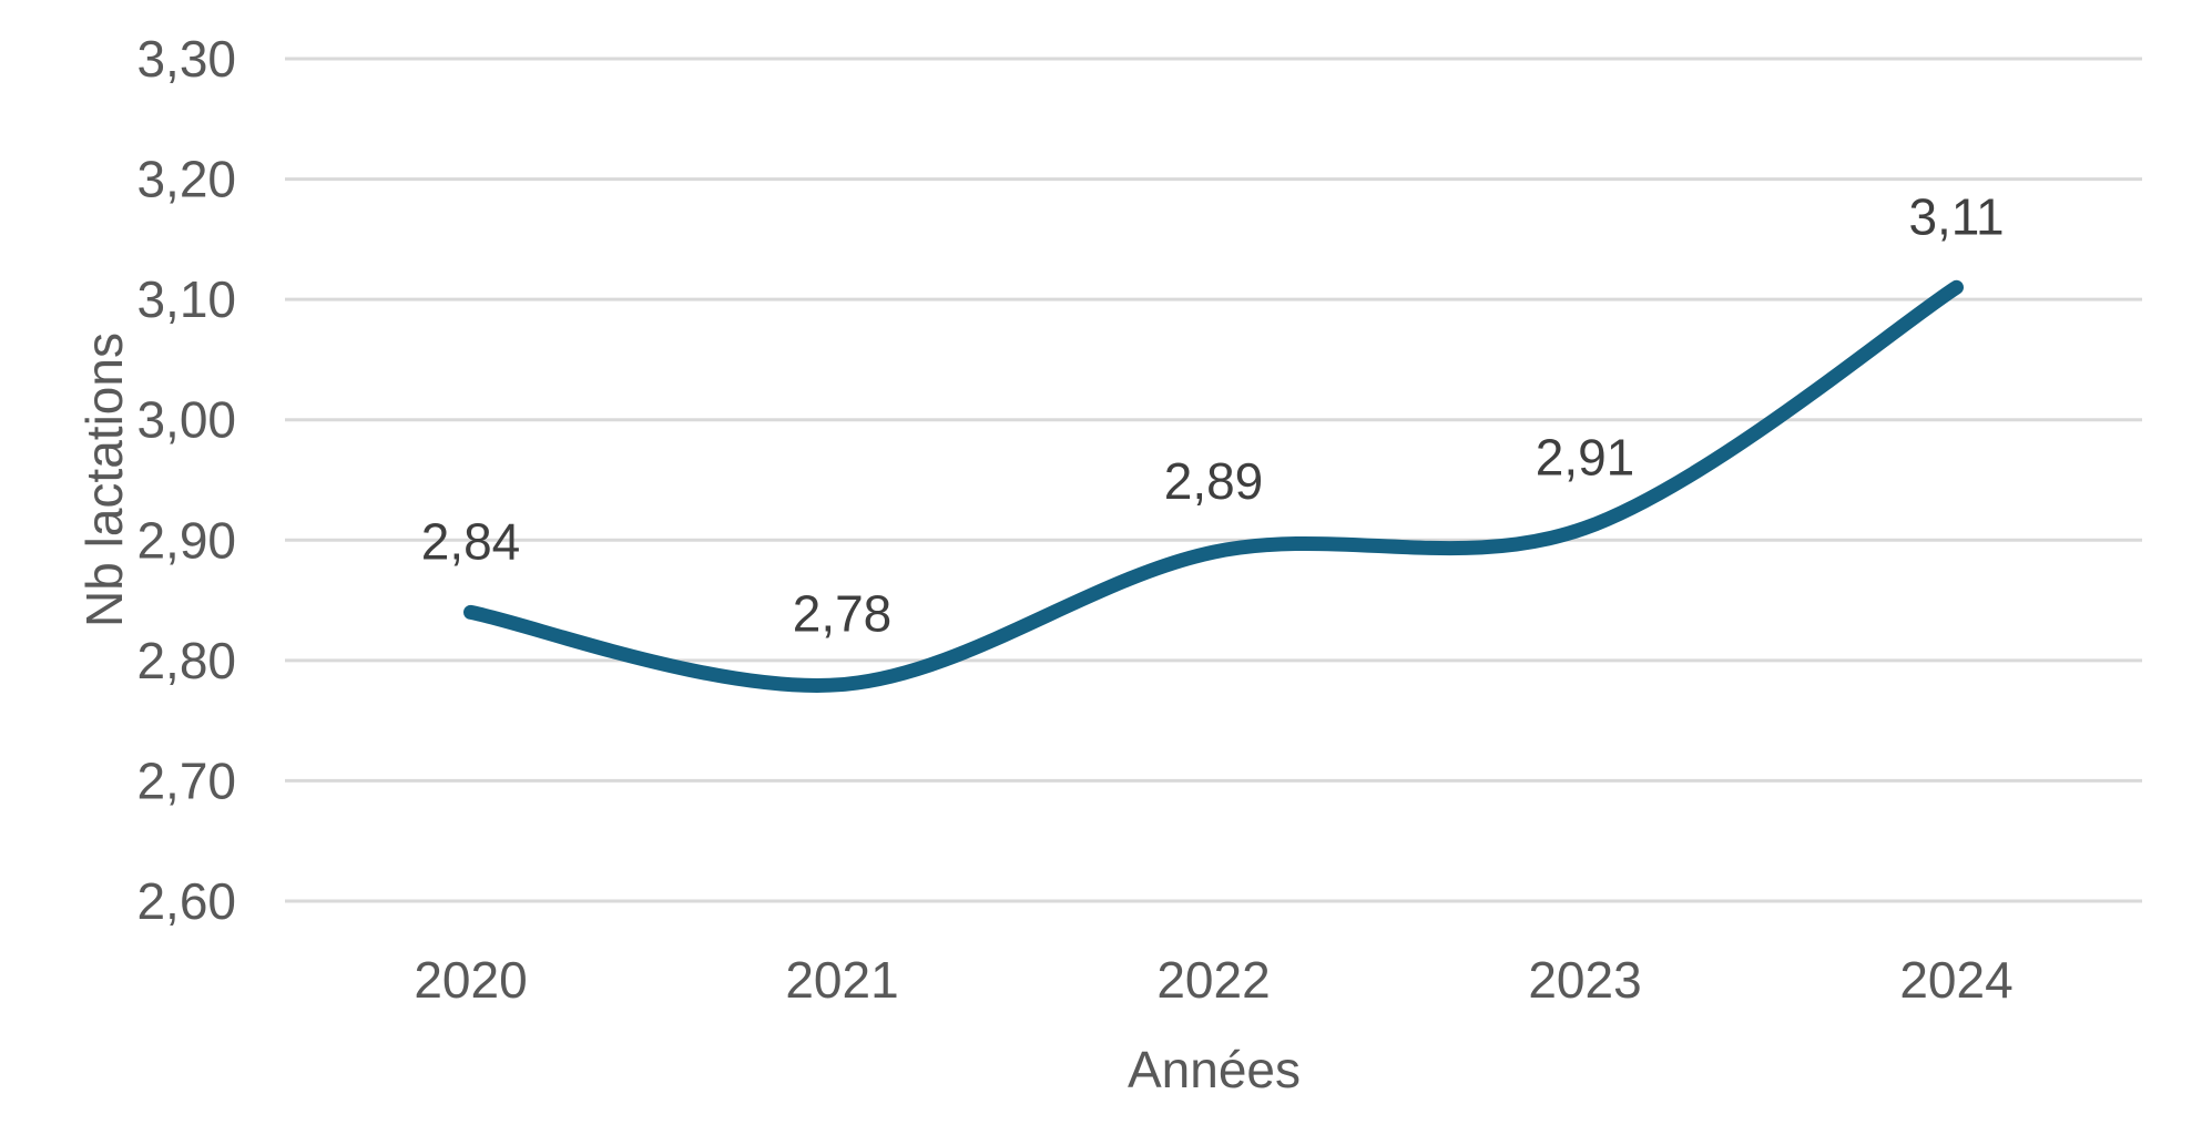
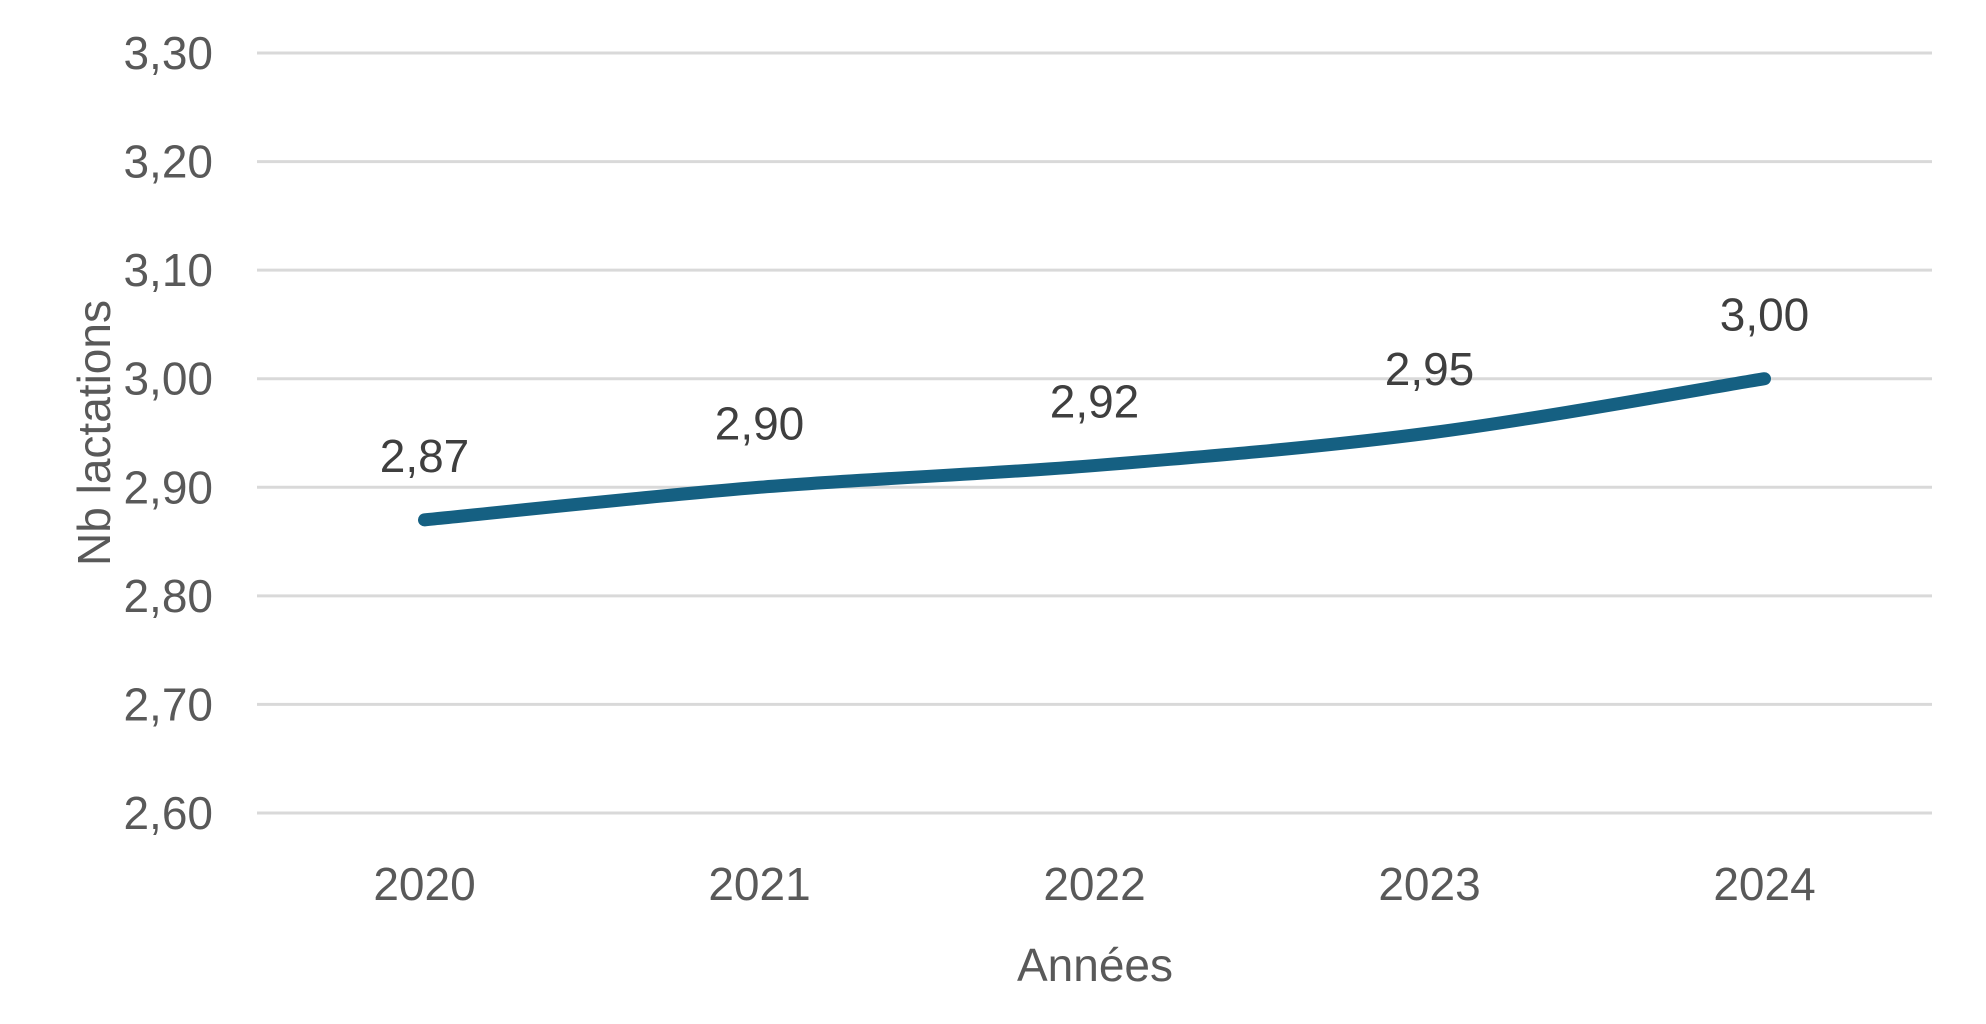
2020: 2,84 -> 2,87
2021: 2,78 -> 2,90
2022: 2,89 -> 2,92
2023: 2,91 -> 2,95
2024: 3,11 -> 3,00
